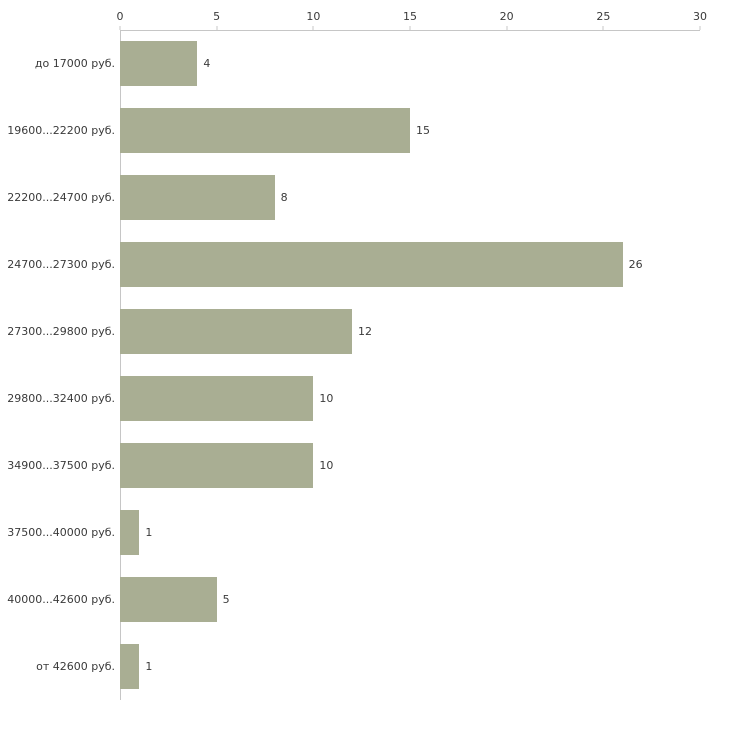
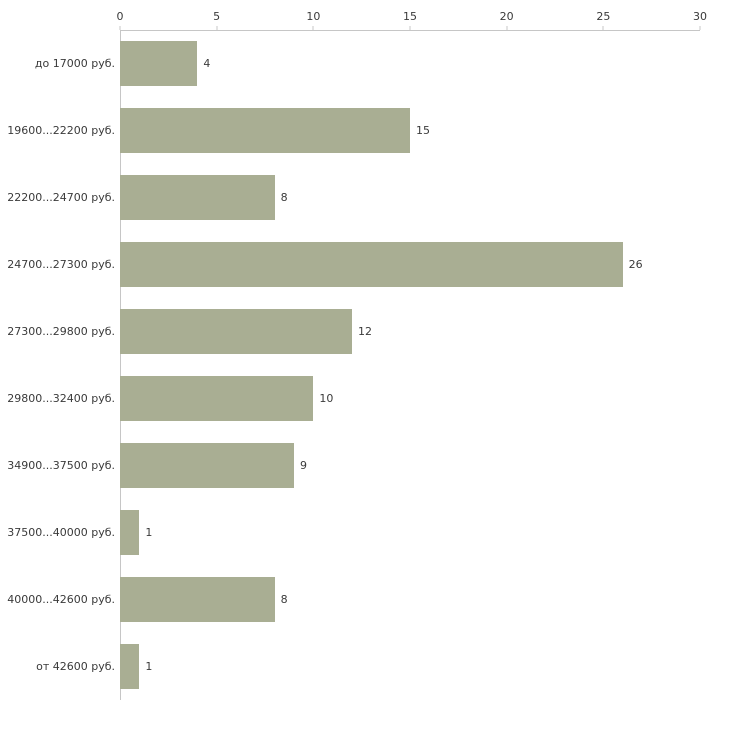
34900...37500 руб.: 10 -> 9
40000...42600 руб.: 5 -> 8
